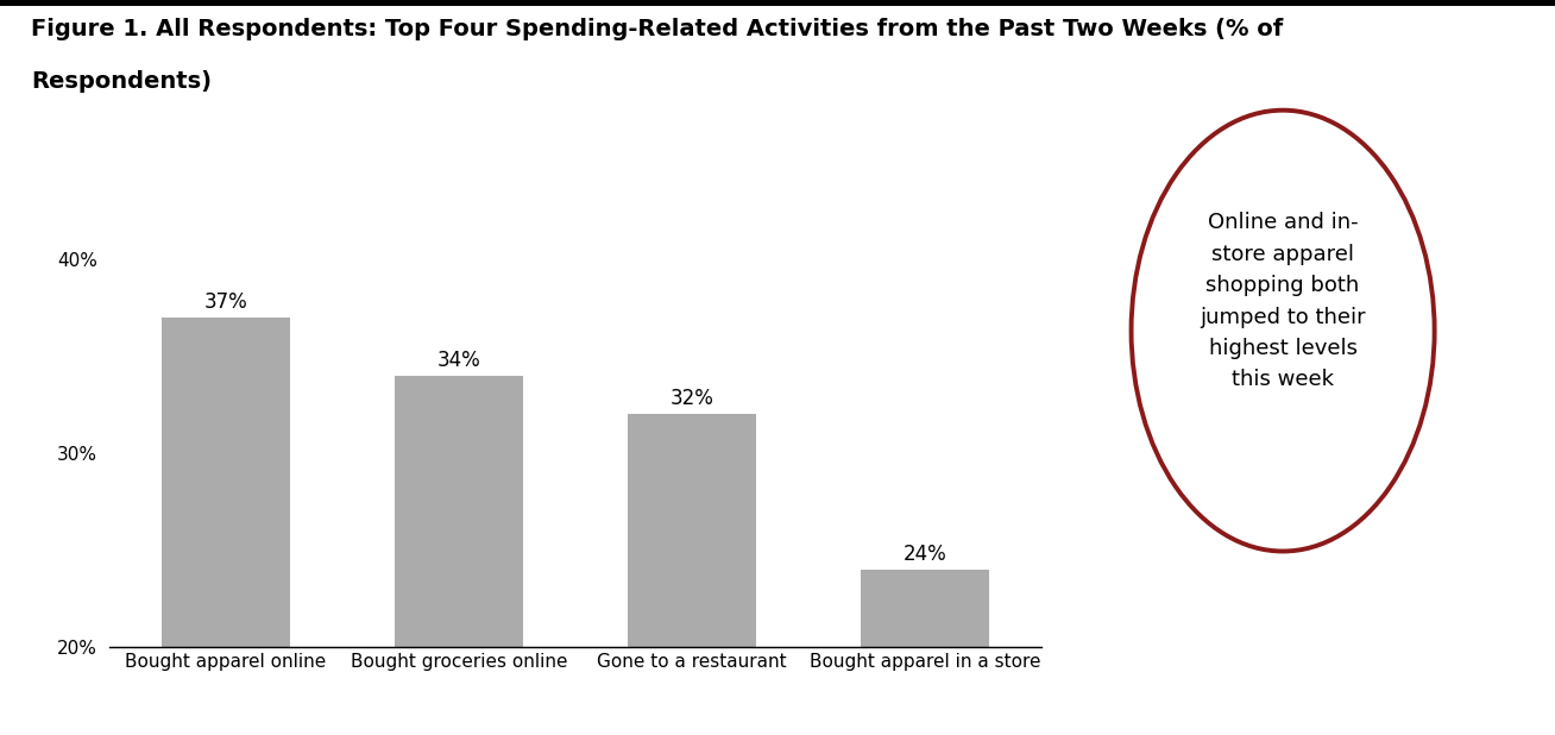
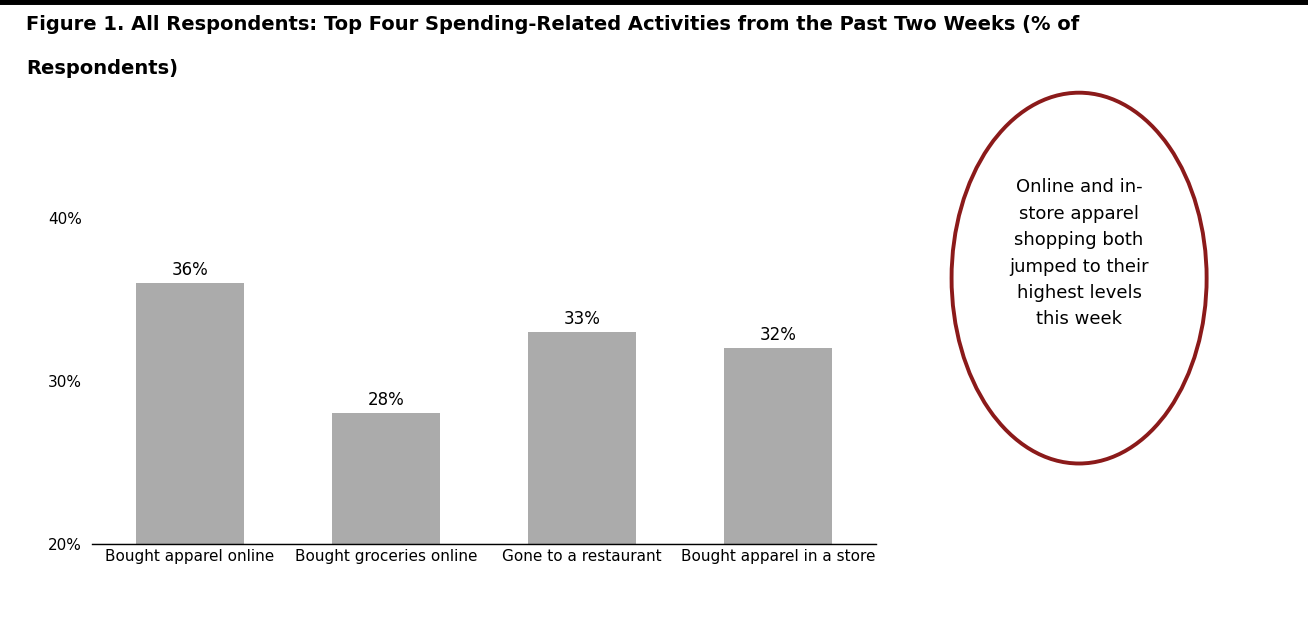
Bought apparel online: 37% -> 36%
Bought groceries online: 34% -> 28%
Gone to a restaurant: 32% -> 33%
Bought apparel in a store: 24% -> 32%
